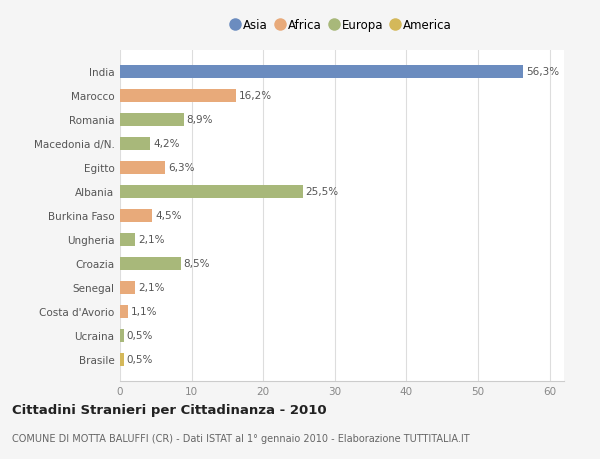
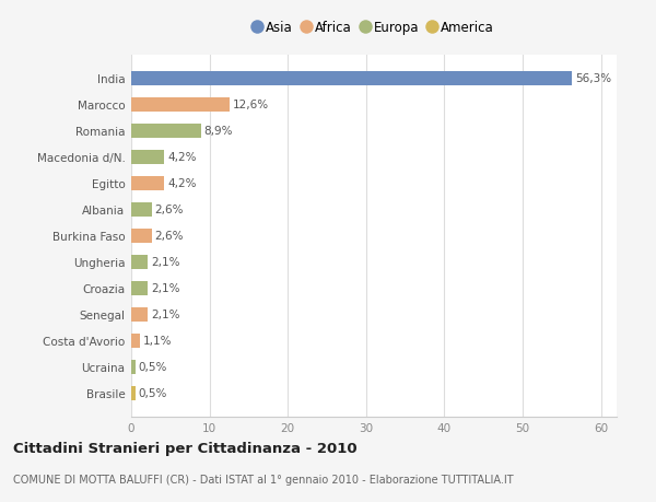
Marocco: 16,2% -> 12,6%
Egitto: 6,3% -> 4,2%
Albania: 25,5% -> 2,6%
Burkina Faso: 4,5% -> 2,6%
Croazia: 8,5% -> 2,1%
